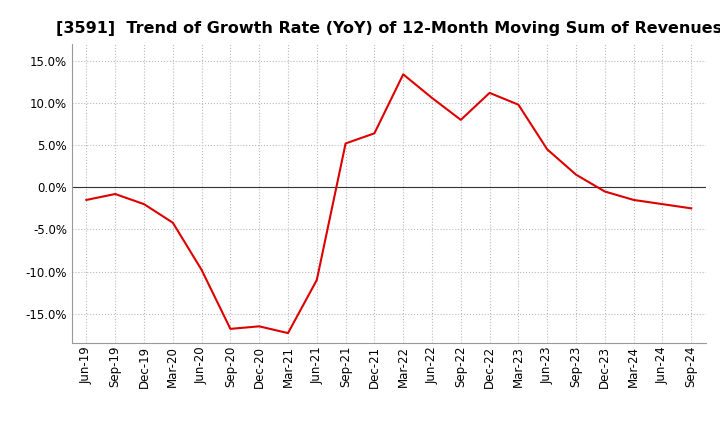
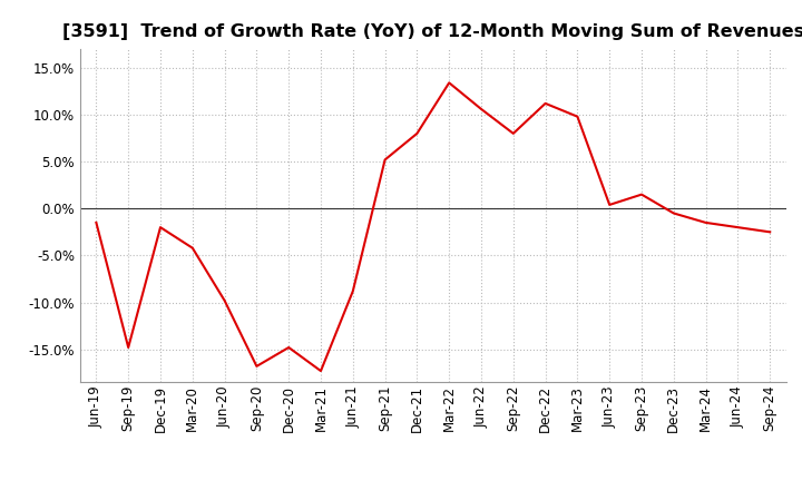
Sep-19: -0.8% -> -14.8%
Dec-20: -16.5% -> -14.8%
Jun-21: -11.0% -> -8.8%
Dec-21: 6.4% -> 8.0%
Jun-23: 4.5% -> 0.4%
